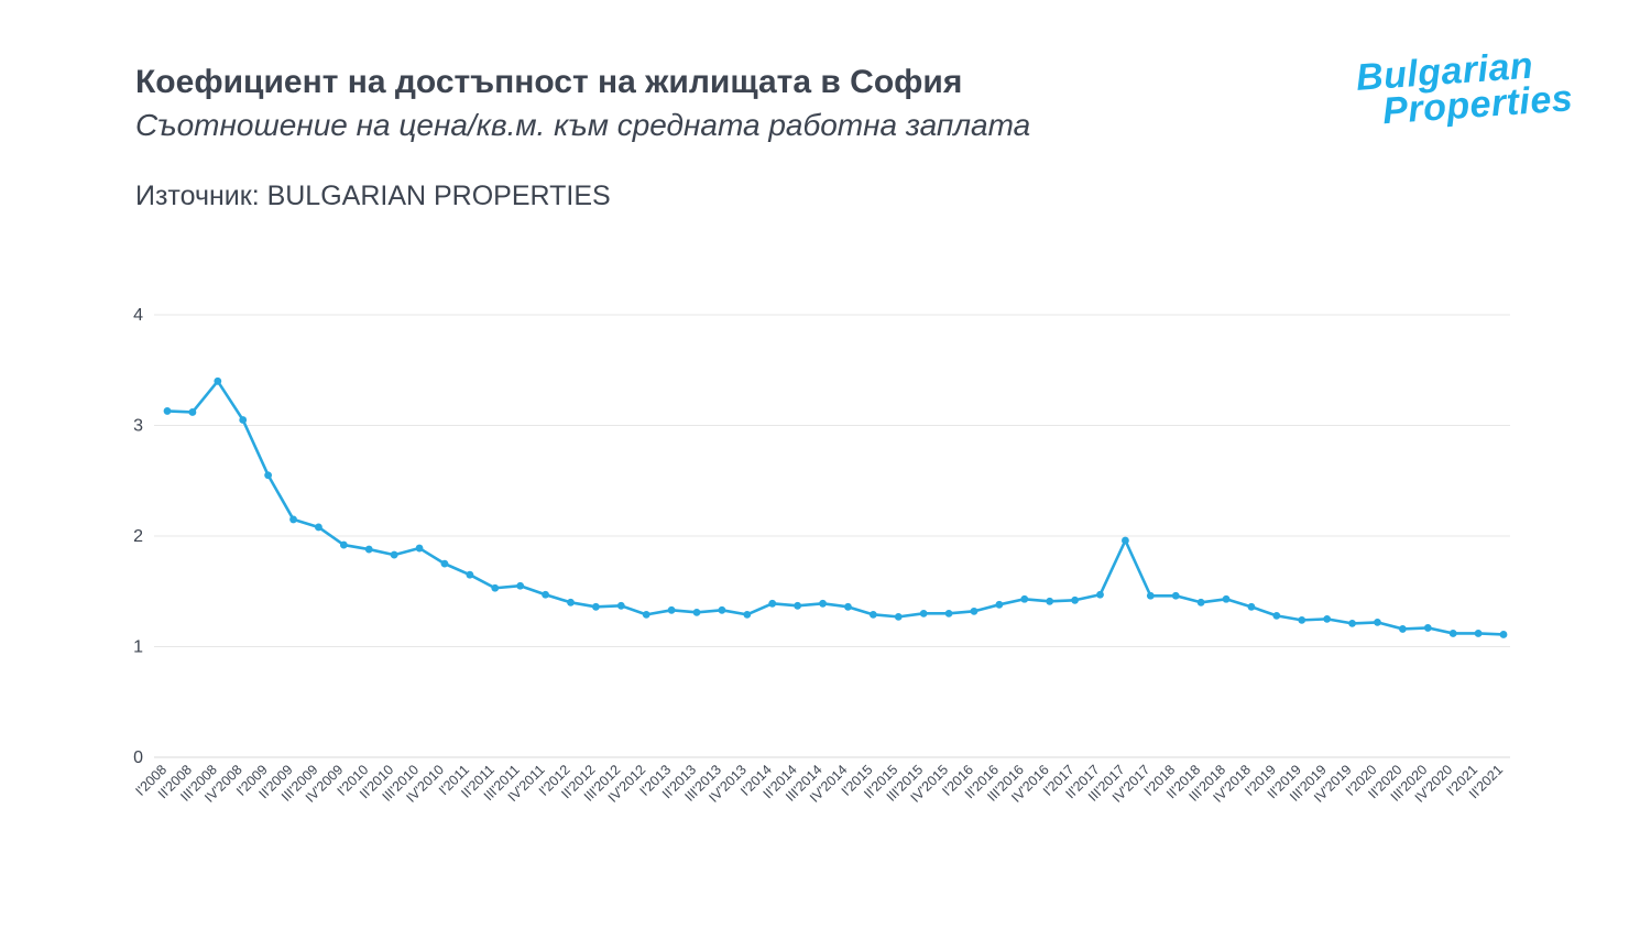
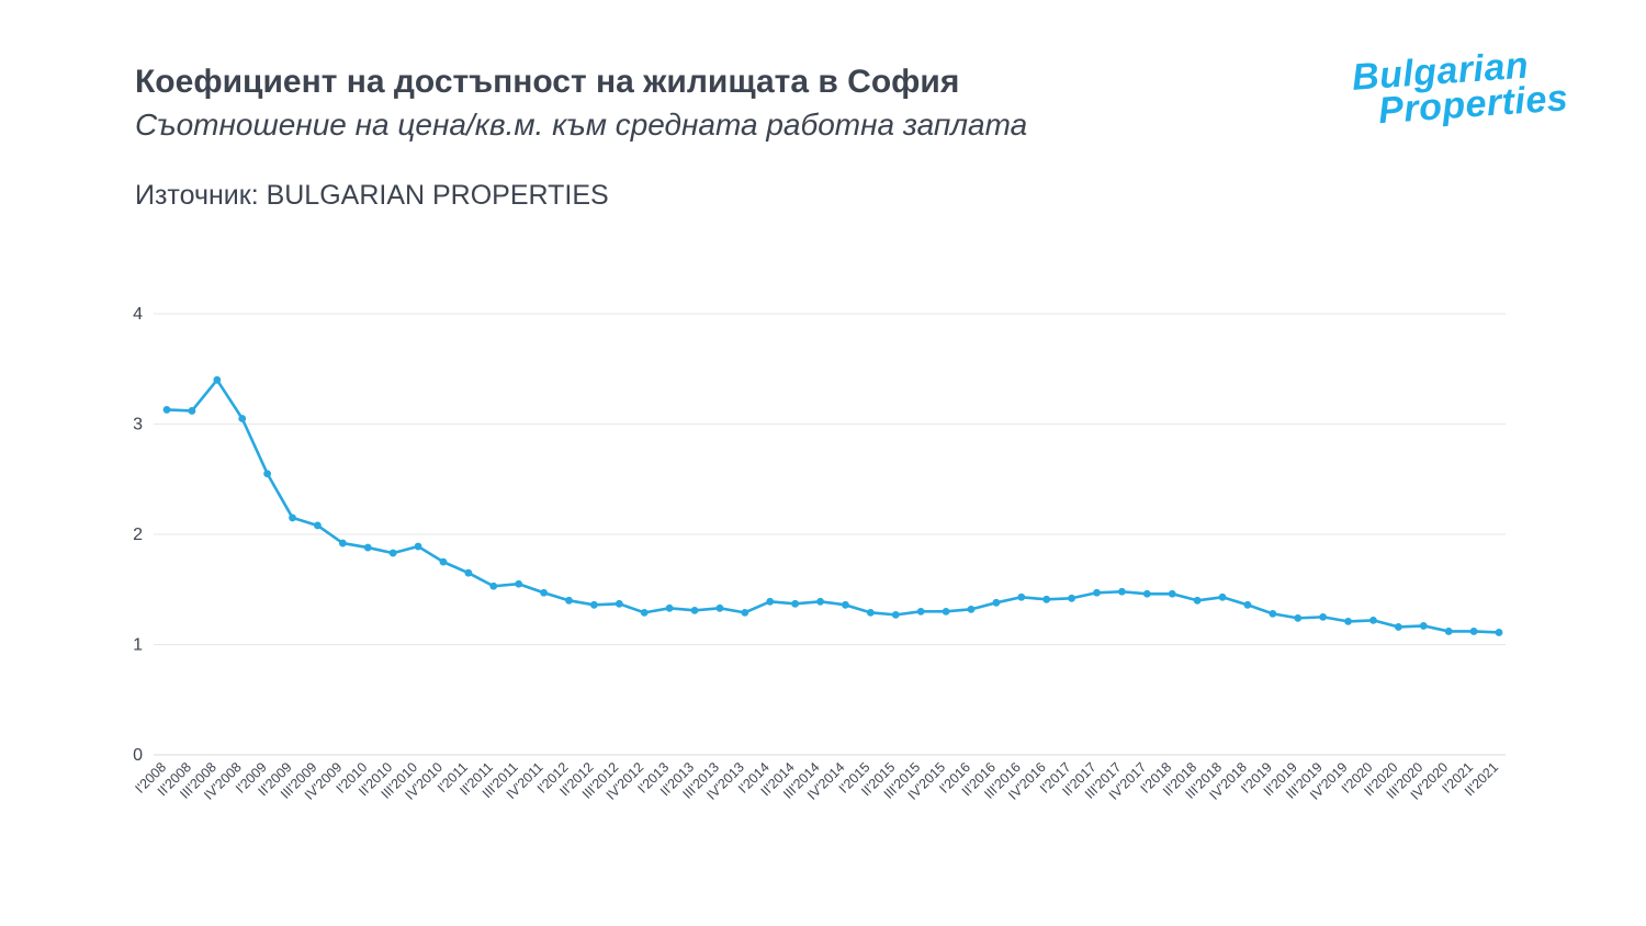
III'2017: 1.96 -> 1.48
